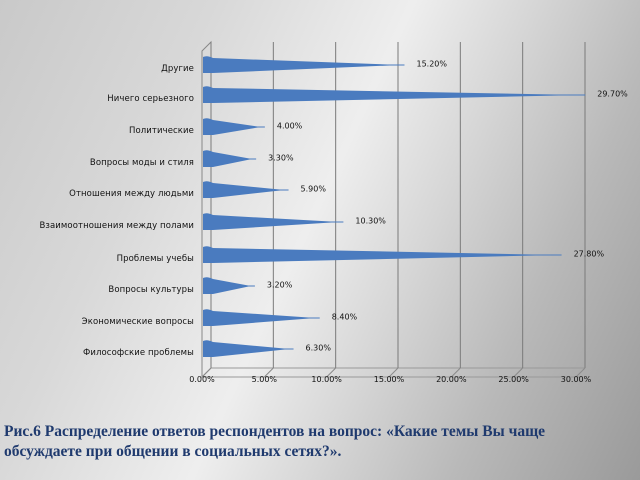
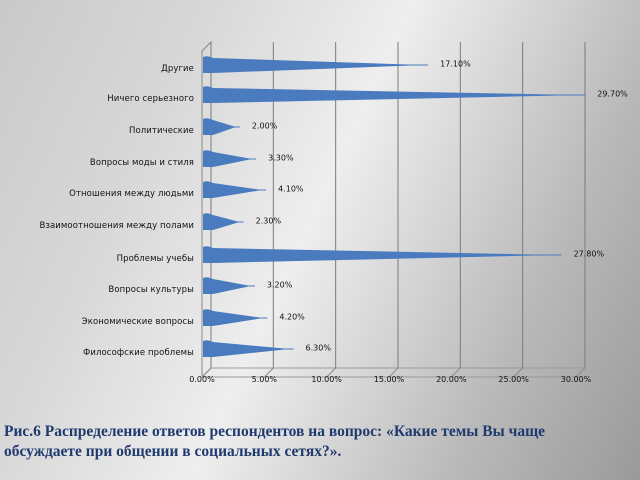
Другие: 15.20% -> 17.10%
Политические: 4.00% -> 2.00%
Отношения между людьми: 5.90% -> 4.10%
Взаимоотношения между полами: 10.30% -> 2.30%
Экономические вопросы: 8.40% -> 4.20%
